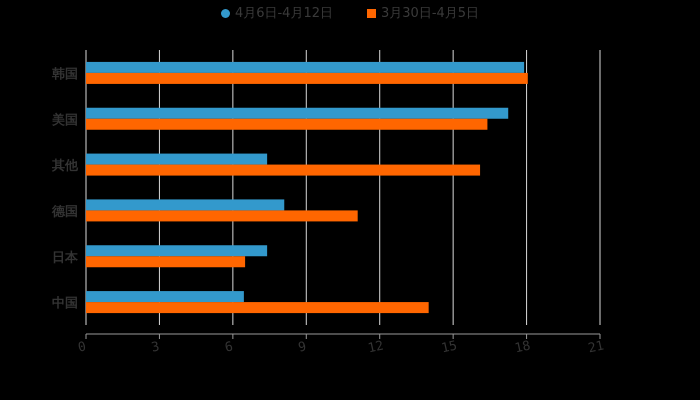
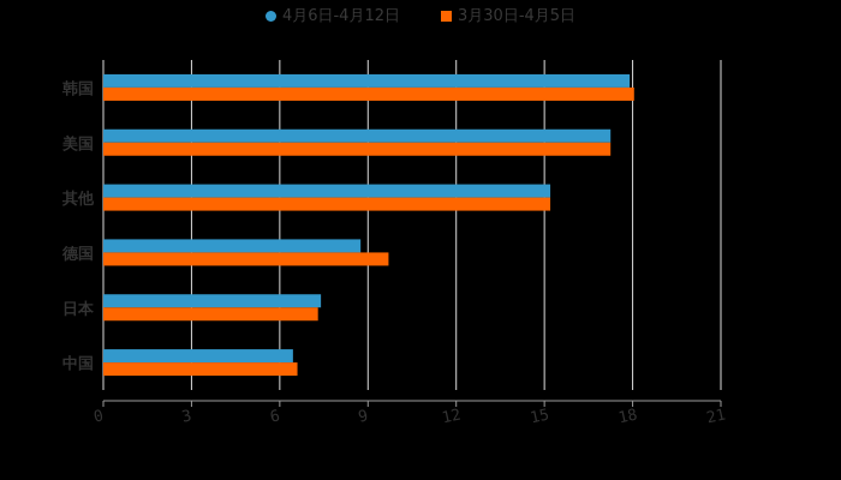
3月30日-4月5日/中国: 14.0 -> 6.6
3月30日-4月5日/日本: 6.5 -> 7.3
4月6日-4月12日/德国: 8.1 -> 8.8
3月30日-4月5日/德国: 11.1 -> 9.7
4月6日-4月12日/其他: 7.4 -> 15.2
3月30日-4月5日/其他: 16.1 -> 15.2
3月30日-4月5日/美国: 16.4 -> 17.2
